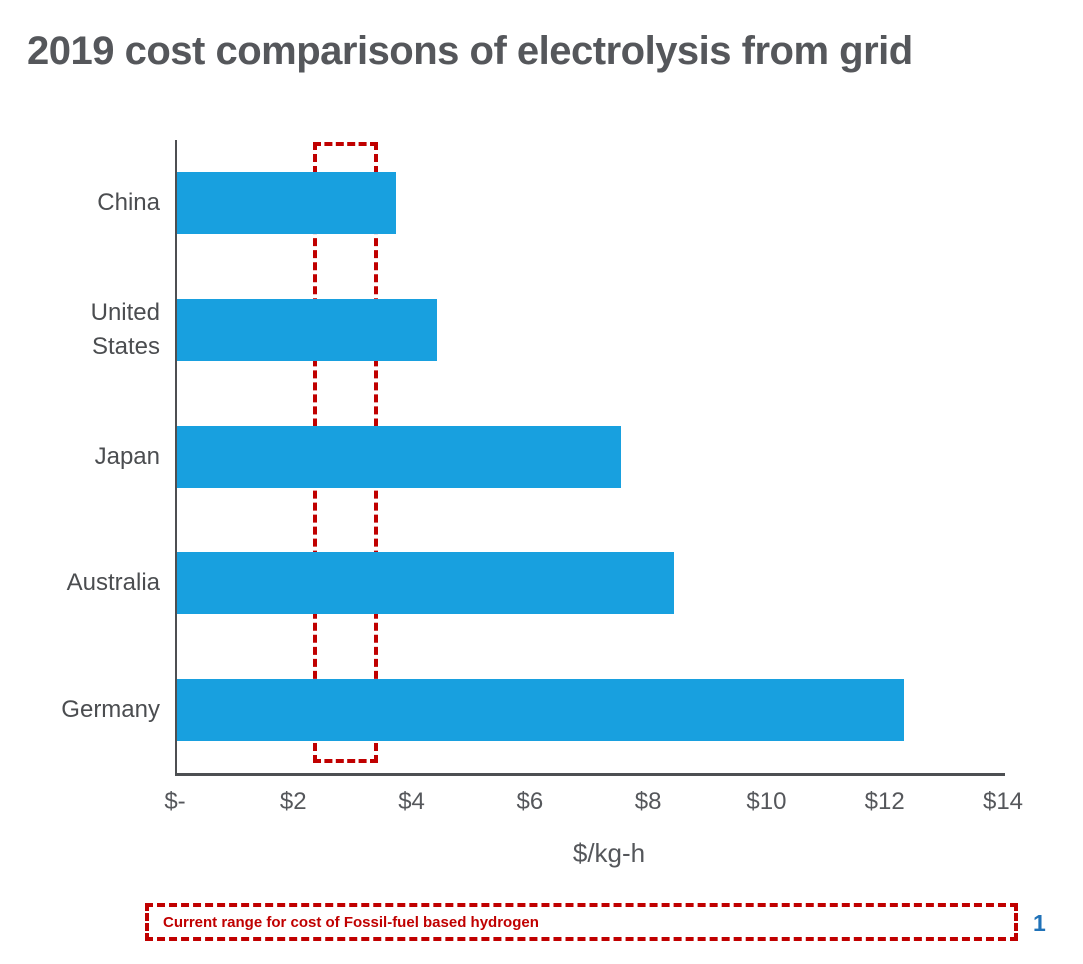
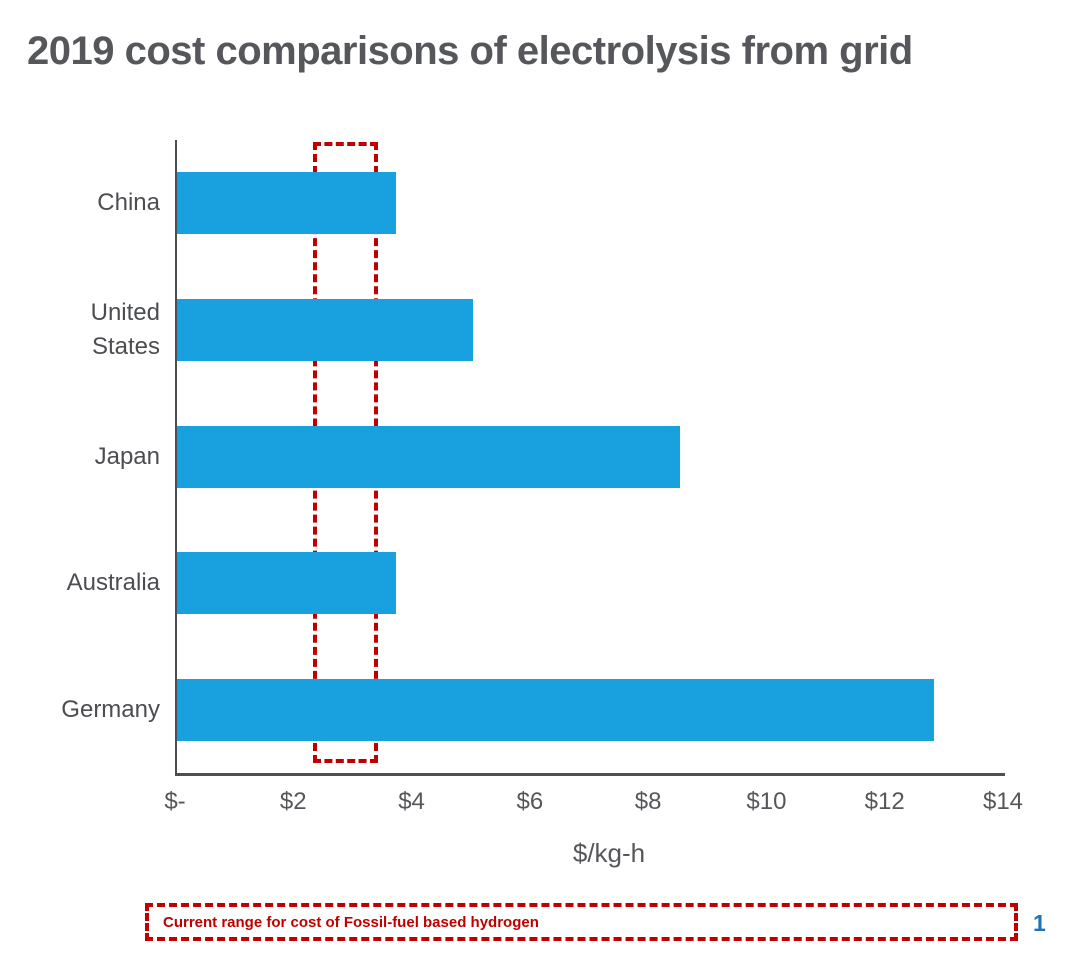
United States: $4.4 -> $5.0
Japan: $7.5 -> $8.5
Australia: $8.4 -> $3.7
Germany: $12.3 -> $12.8
